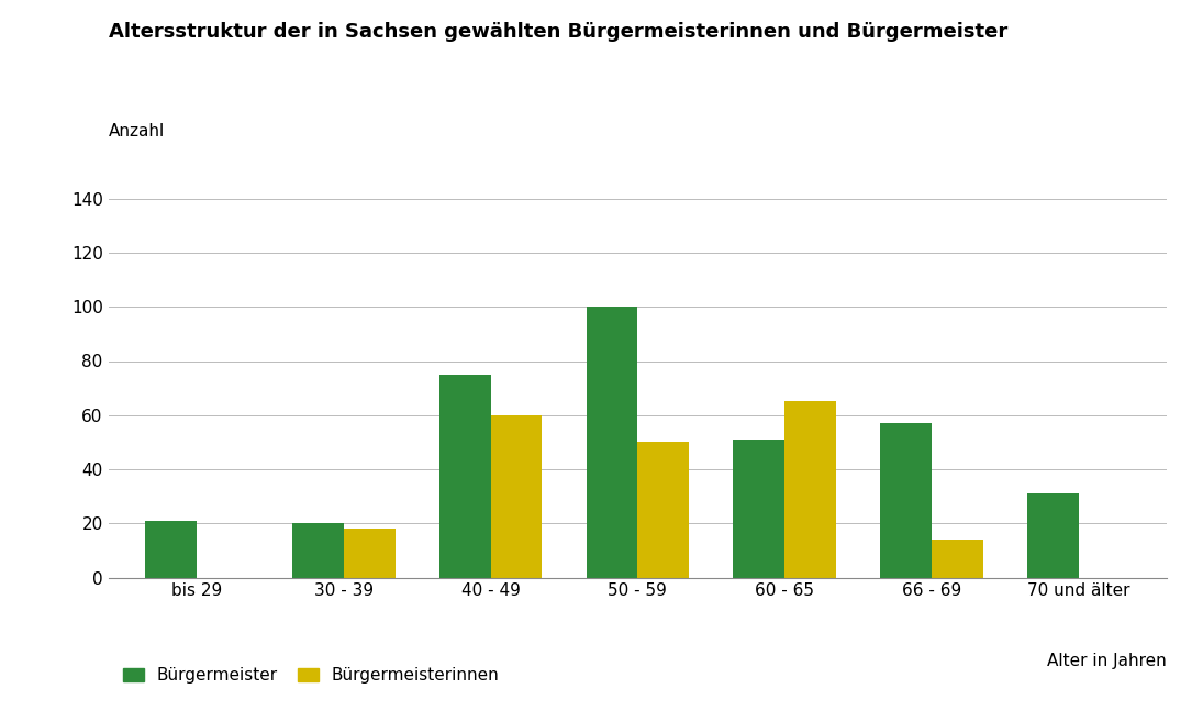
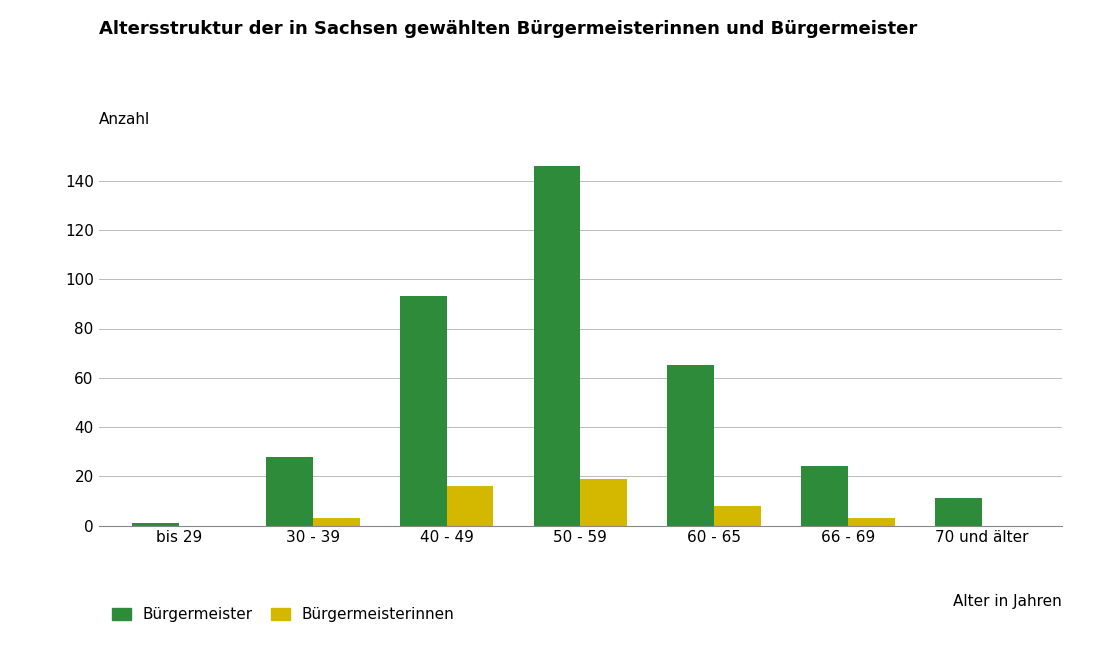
Bürgermeister/bis 29: 21 -> 1
Bürgermeister/30 - 39: 20 -> 28
Bürgermeisterinnen/30 - 39: 18 -> 3
Bürgermeister/40 - 49: 75 -> 93
Bürgermeisterinnen/40 - 49: 60 -> 16
Bürgermeister/50 - 59: 100 -> 146
Bürgermeisterinnen/50 - 59: 50 -> 19
Bürgermeister/60 - 65: 51 -> 65
Bürgermeisterinnen/60 - 65: 65 -> 8
Bürgermeister/66 - 69: 57 -> 24
Bürgermeisterinnen/66 - 69: 14 -> 3
Bürgermeister/70 und älter: 31 -> 11
